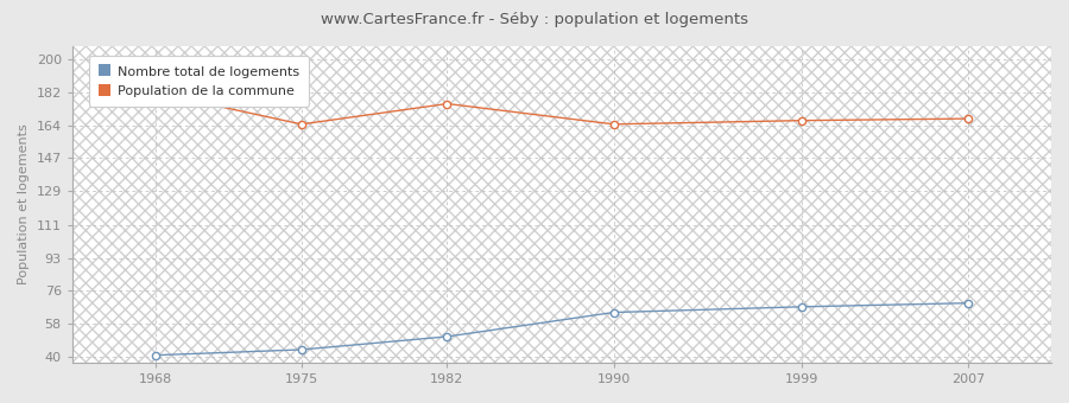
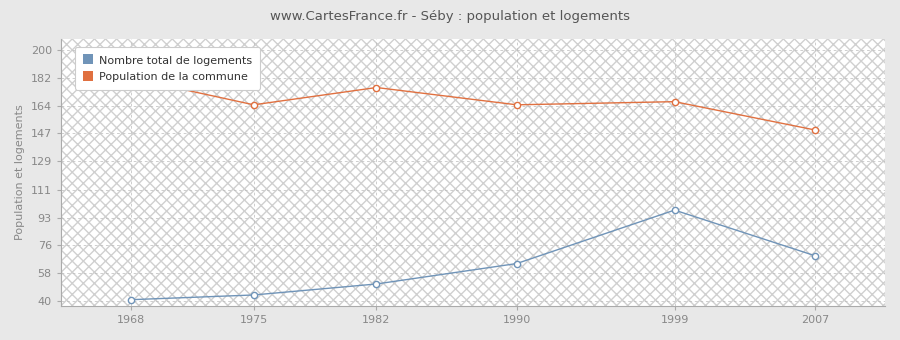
Nombre total de logements/1999: 67 -> 98
Population de la commune/2007: 168 -> 149
